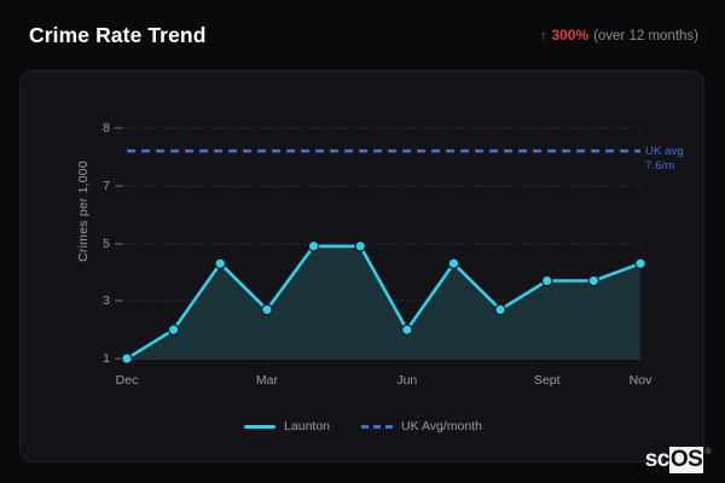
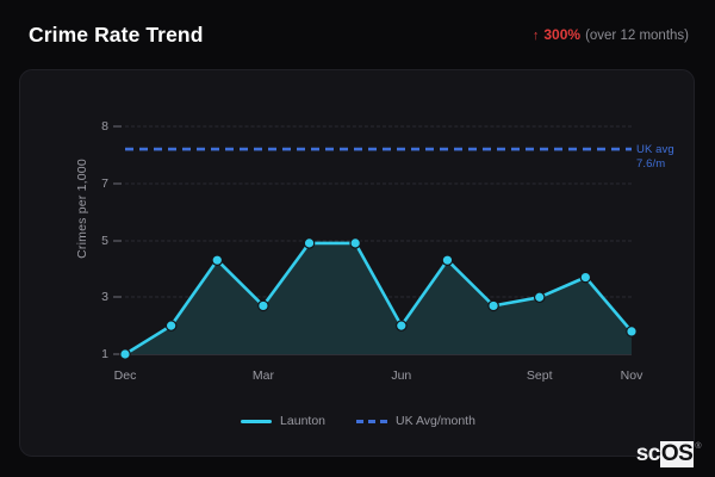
Sept: 3.7 -> 3.0
Nov: 4.3 -> 1.8
